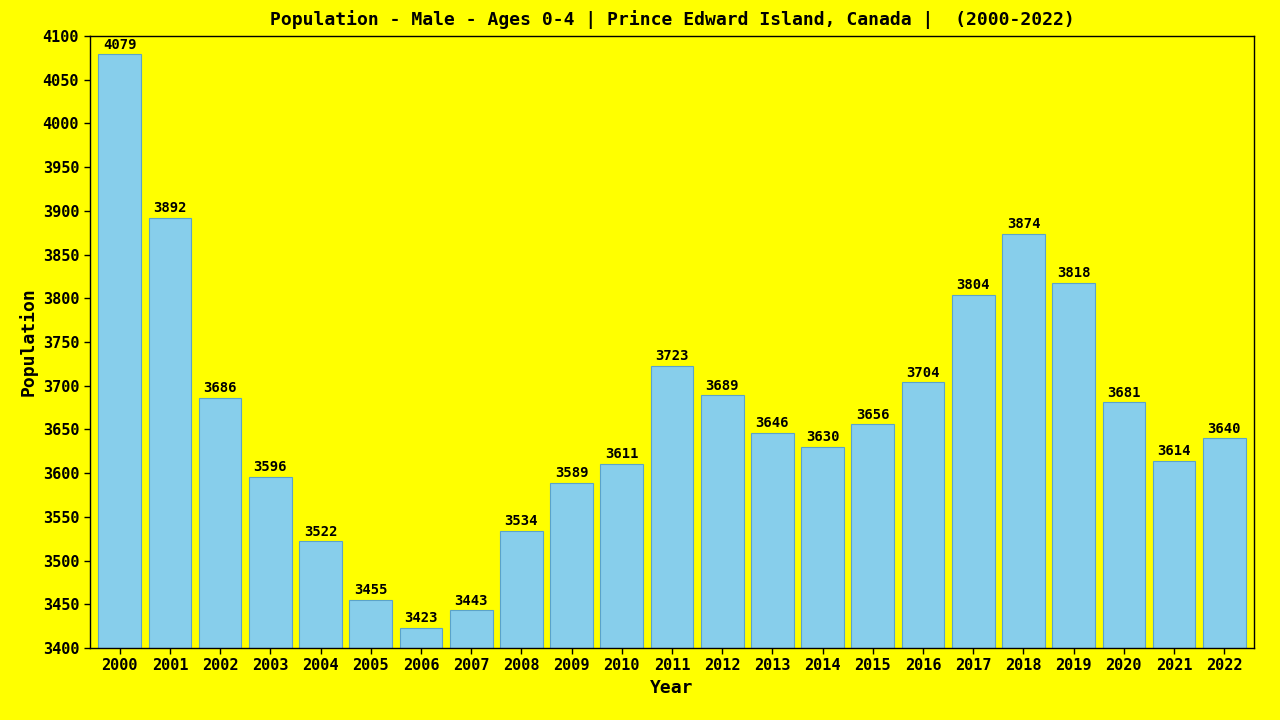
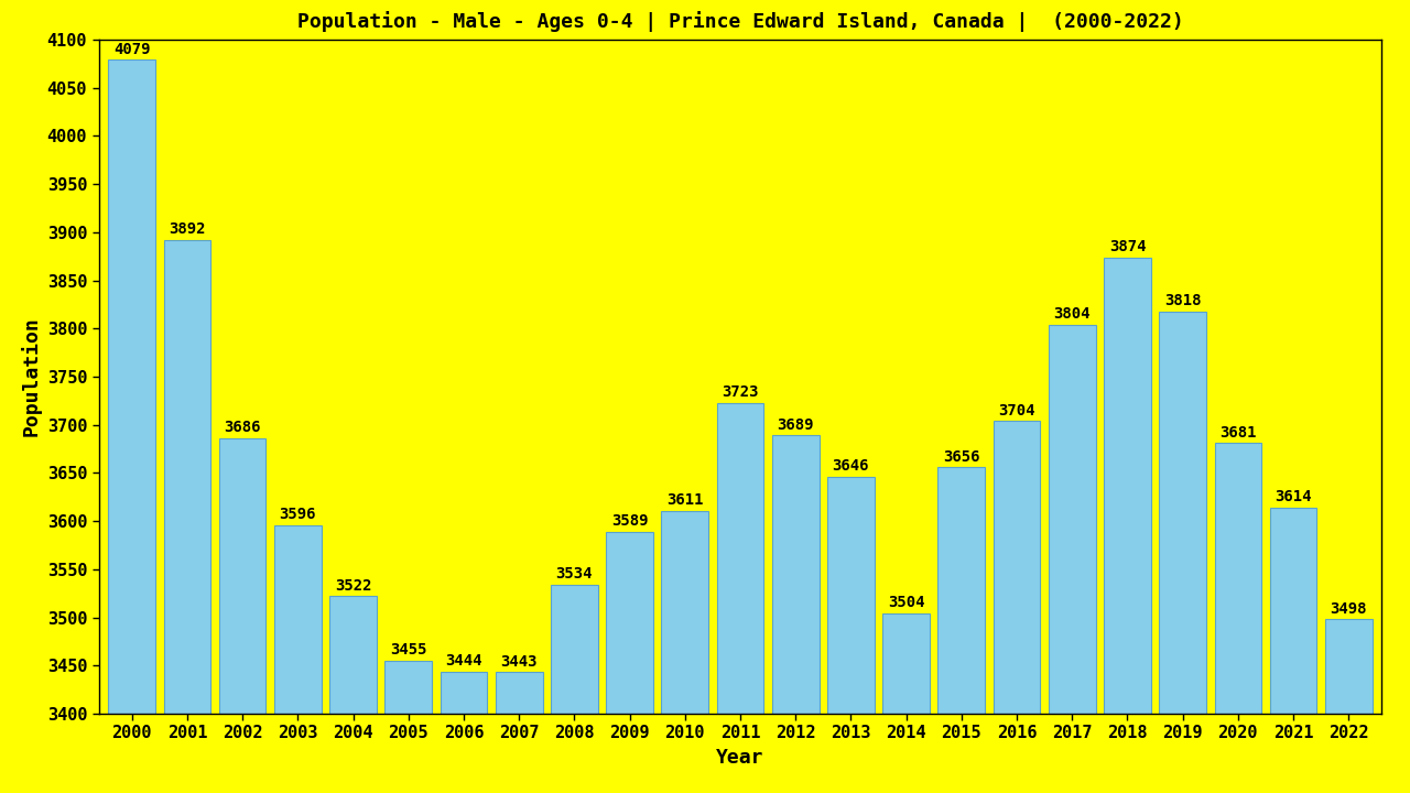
2006: 3423 -> 3444
2014: 3630 -> 3504
2022: 3640 -> 3498
